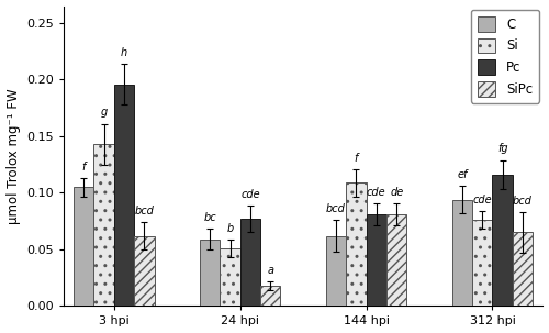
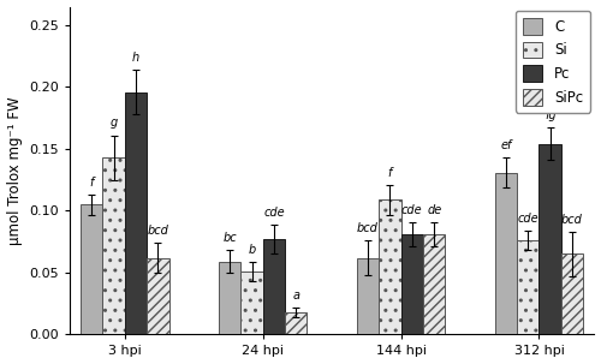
C/312 hpi: 0.094 -> 0.131
Pc/312 hpi: 0.116 -> 0.154
